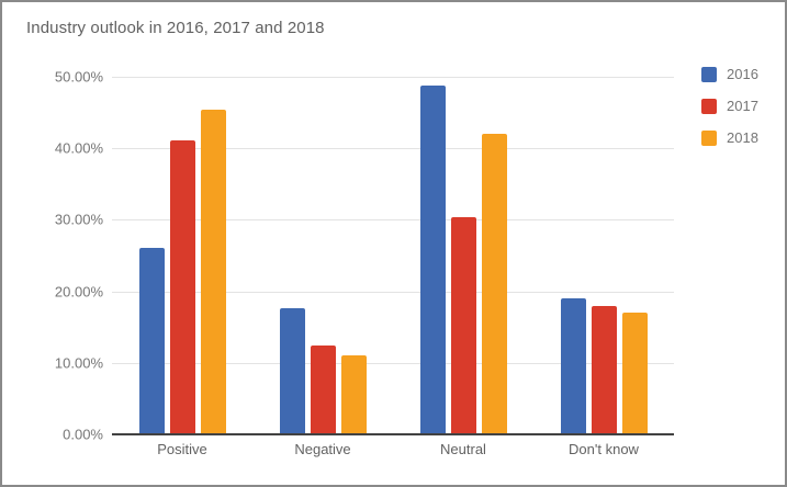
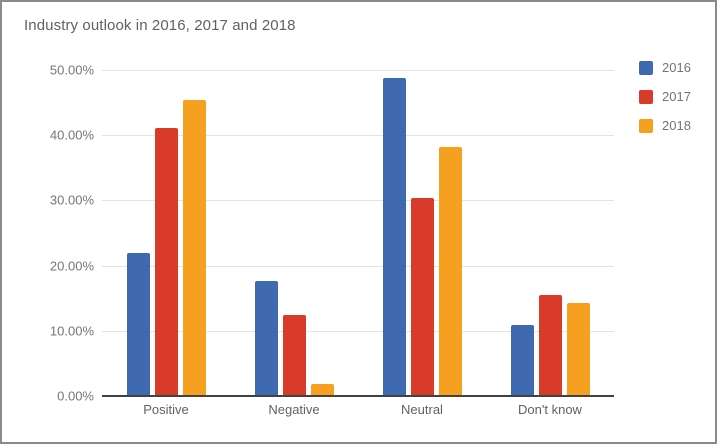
2016/Positive: 26% -> 22%
2018/Negative: 11% -> 2%
2018/Neutral: 42% -> 38%
2016/Don't know: 19% -> 11%
2017/Don't know: 18% -> 16%
2018/Don't know: 17% -> 14%
